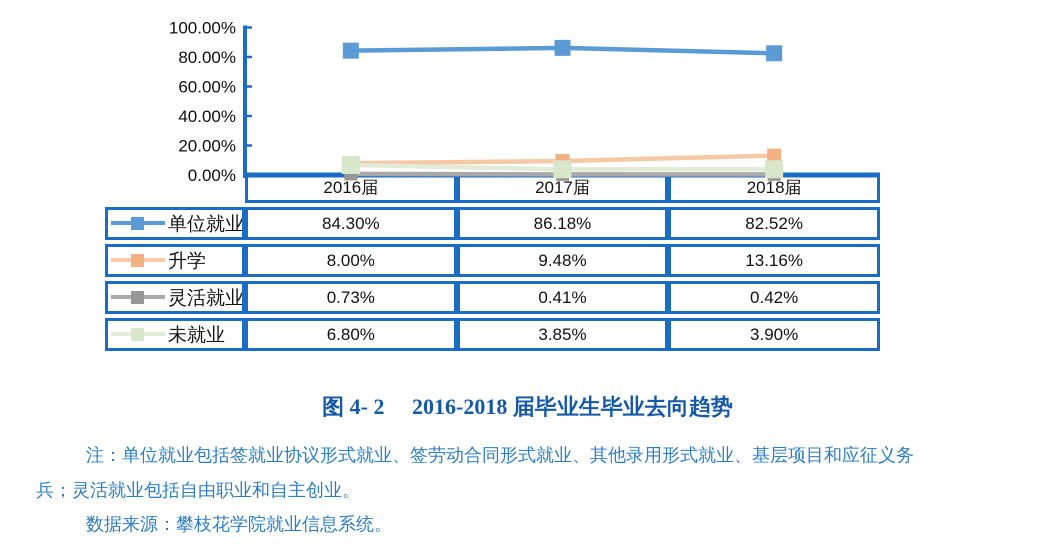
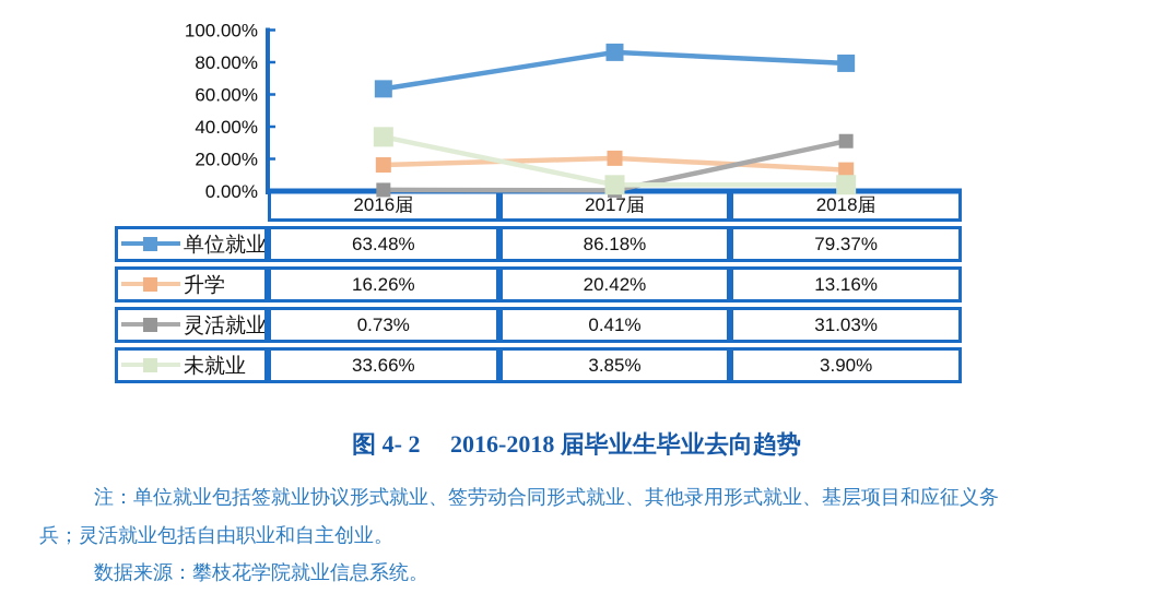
单位就业/2016届: 84.30% -> 63.48%
升学/2016届: 8.00% -> 16.26%
未就业/2016届: 6.80% -> 33.66%
升学/2017届: 9.48% -> 20.42%
单位就业/2018届: 82.52% -> 79.37%
灵活就业/2018届: 0.42% -> 31.03%
